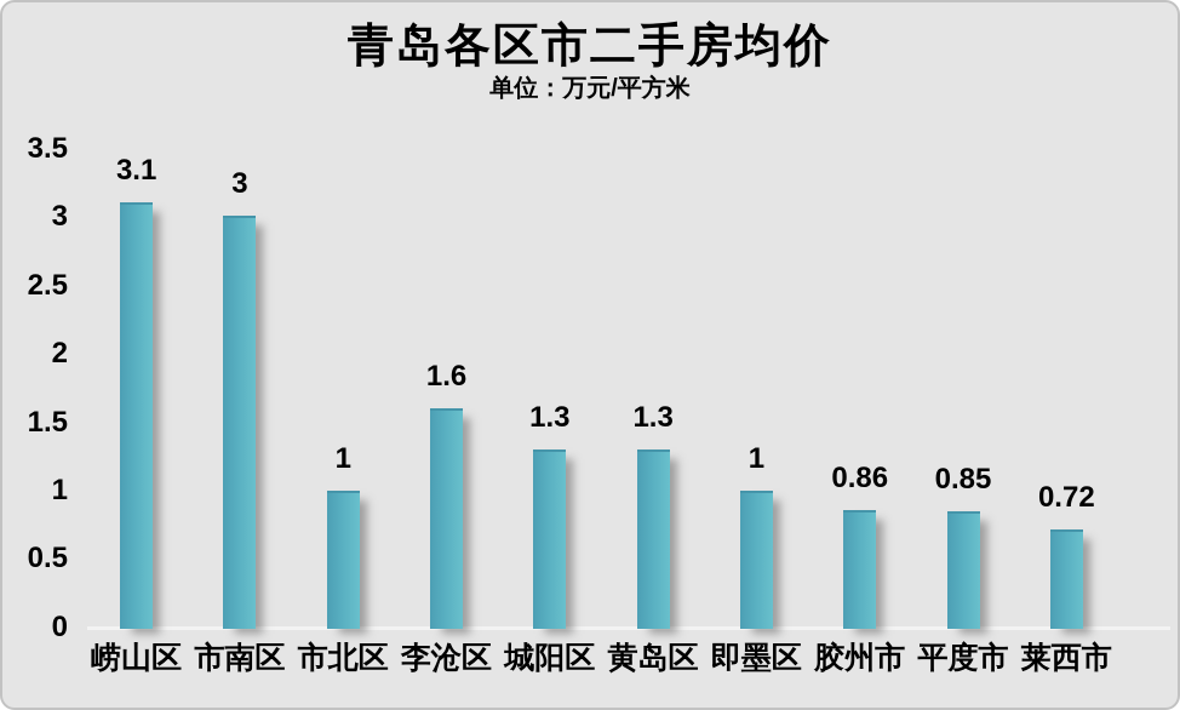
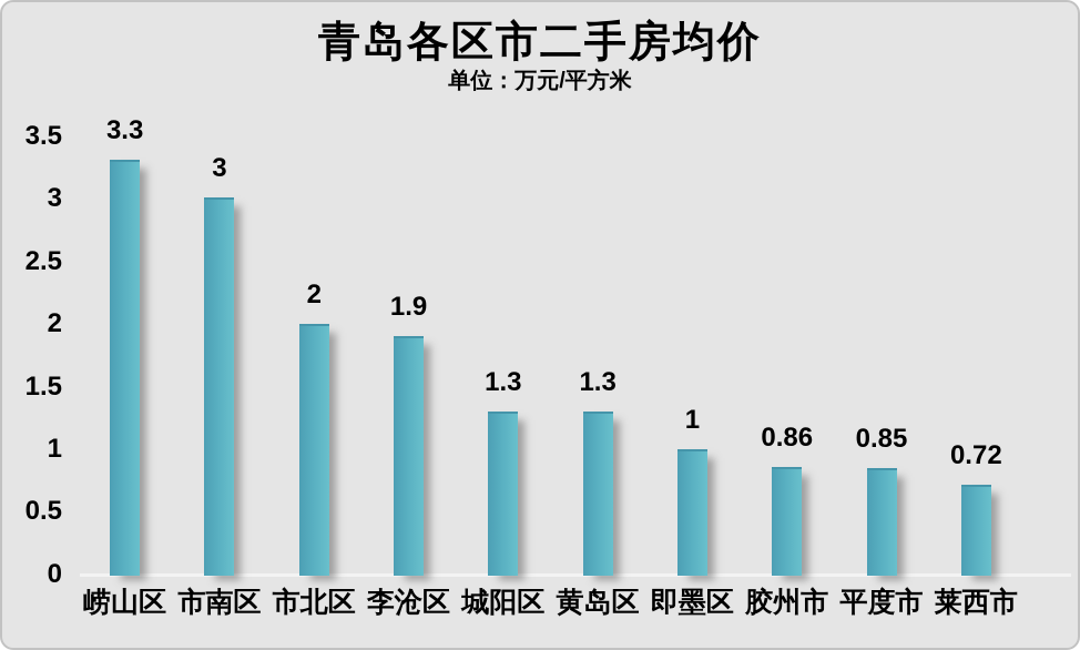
崂山区: 3.1 -> 3.3
市北区: 1 -> 2
李沧区: 1.6 -> 1.9
